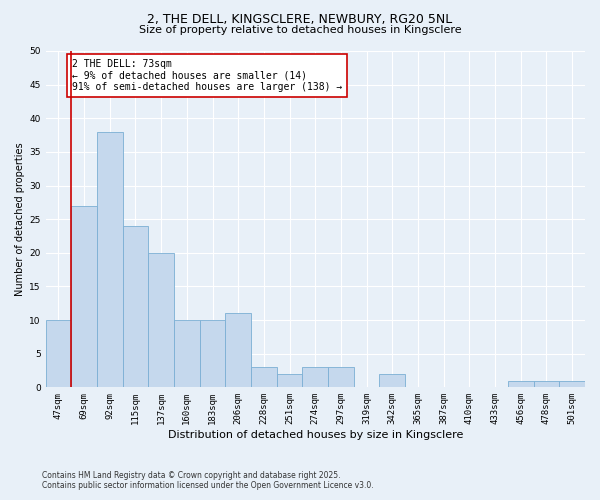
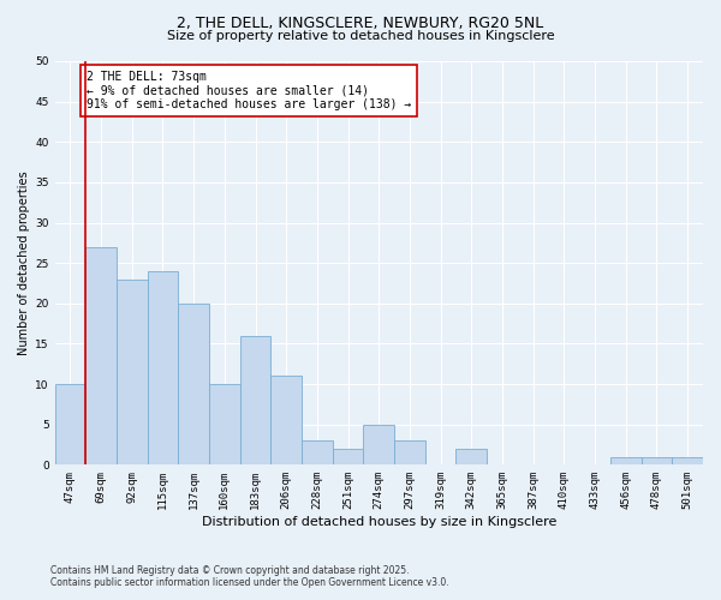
92sqm: 38 -> 23
183sqm: 10 -> 16
274sqm: 3 -> 5
